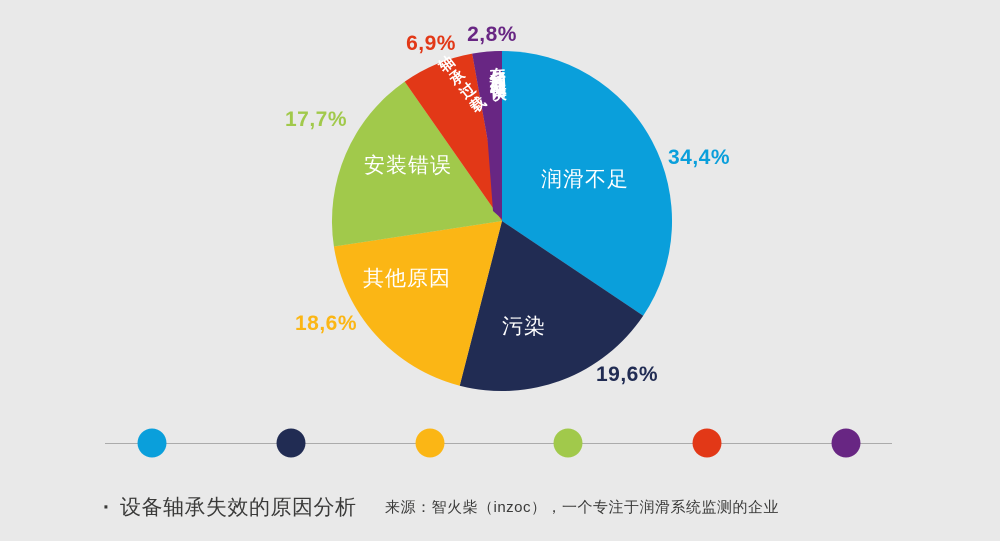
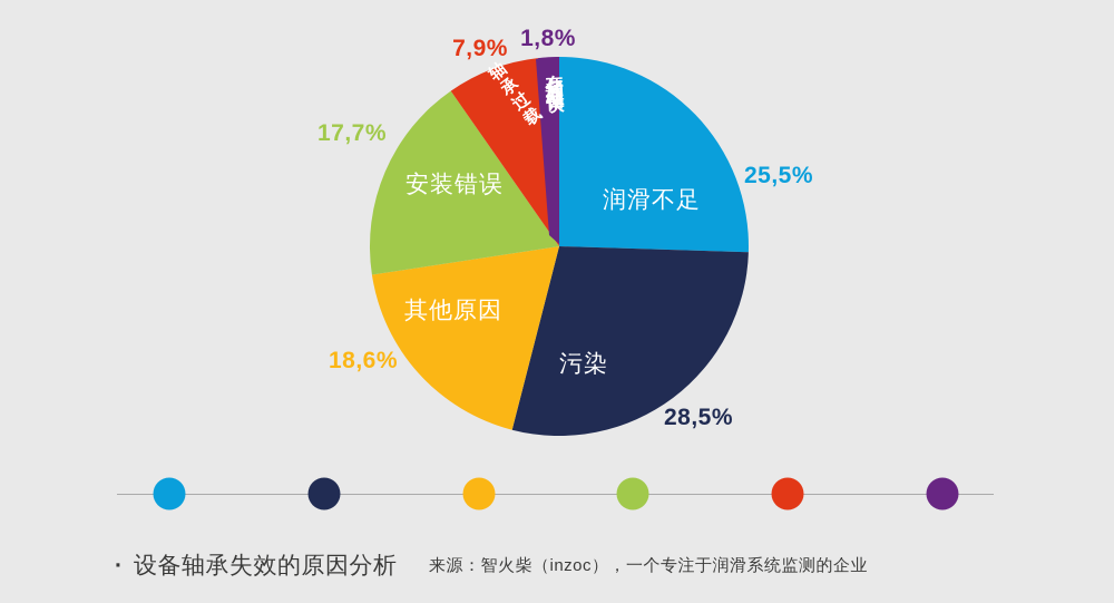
润滑不足: 34,4% -> 25,5%
污染: 19,6% -> 28,5%
轴承过载: 6,9% -> 7,9%
存储和处理错误: 2,8% -> 1,8%
